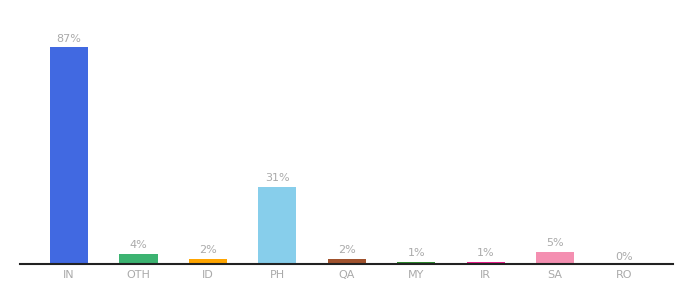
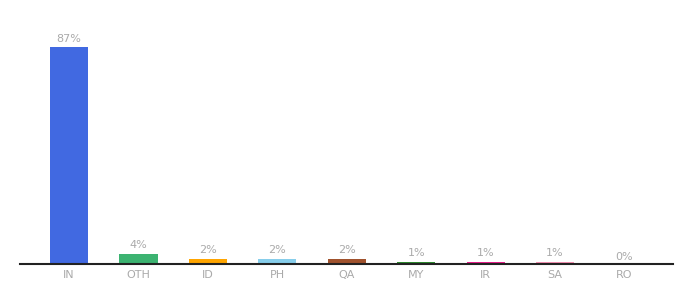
PH: 31% -> 2%
SA: 5% -> 1%
